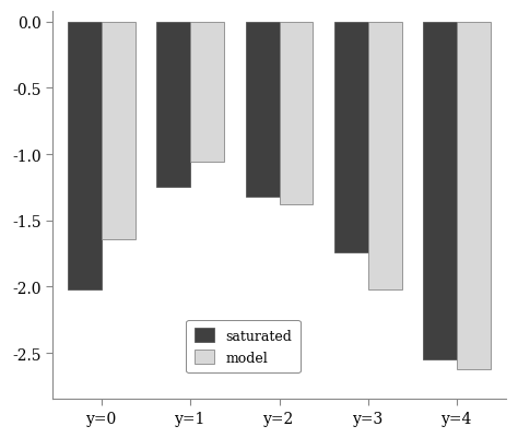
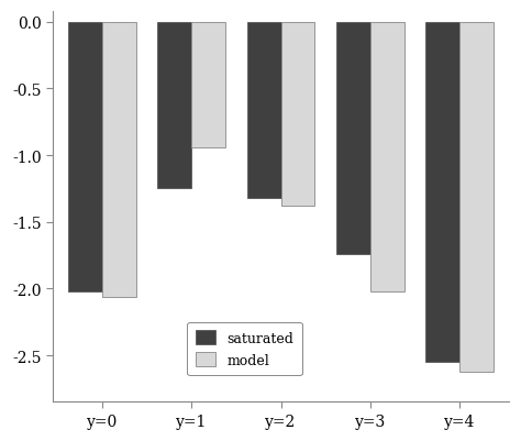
model/y=0: -1.64 -> -2.06
model/y=1: -1.06 -> -0.94
